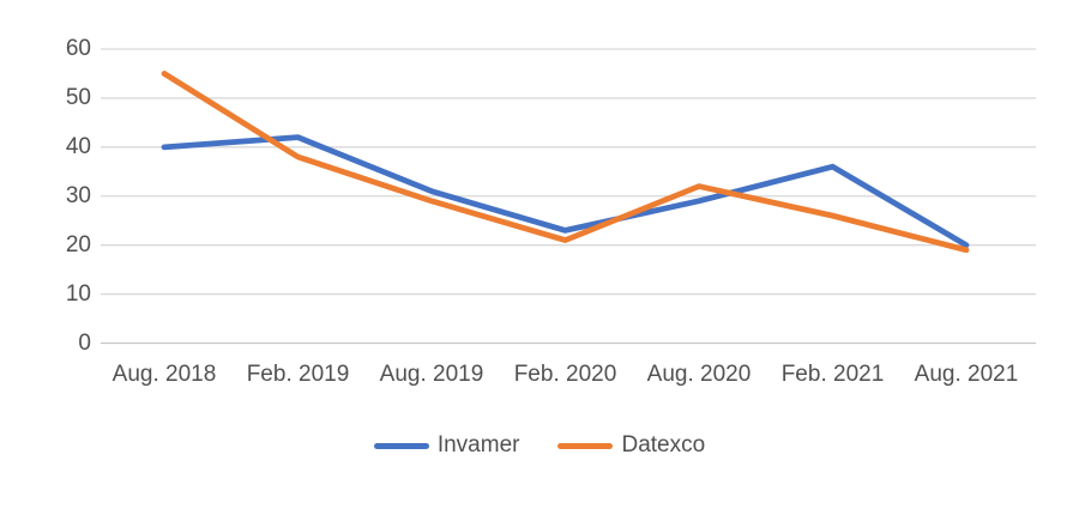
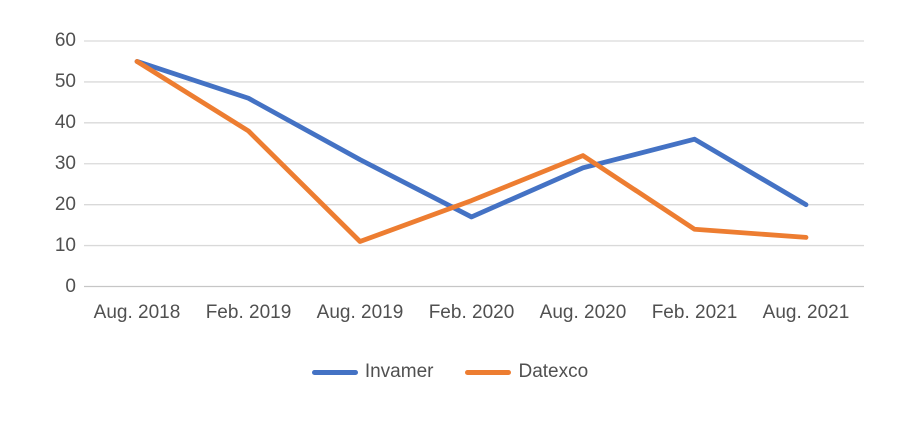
Invamer/Aug. 2018: 40 -> 55
Invamer/Feb. 2019: 42 -> 46
Datexco/Aug. 2019: 29 -> 11
Invamer/Feb. 2020: 23 -> 17
Datexco/Feb. 2021: 26 -> 14
Datexco/Aug. 2021: 19 -> 12
